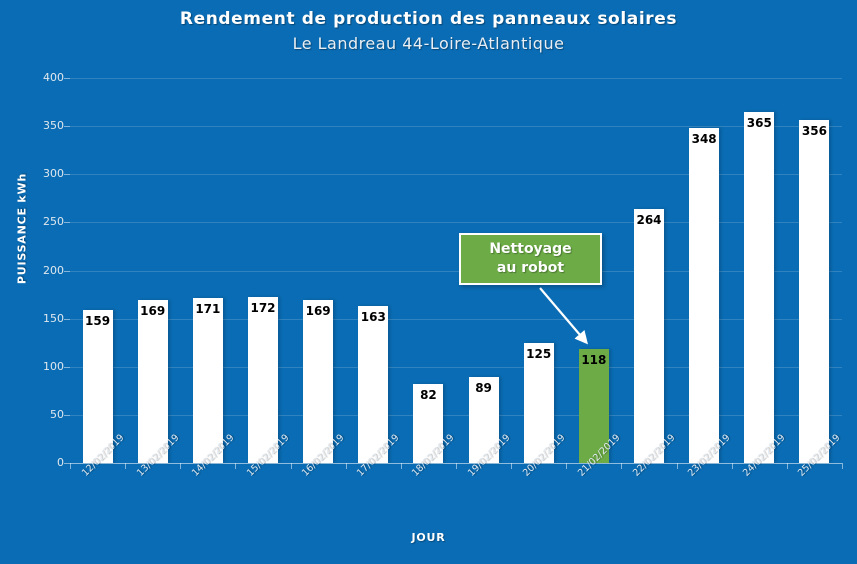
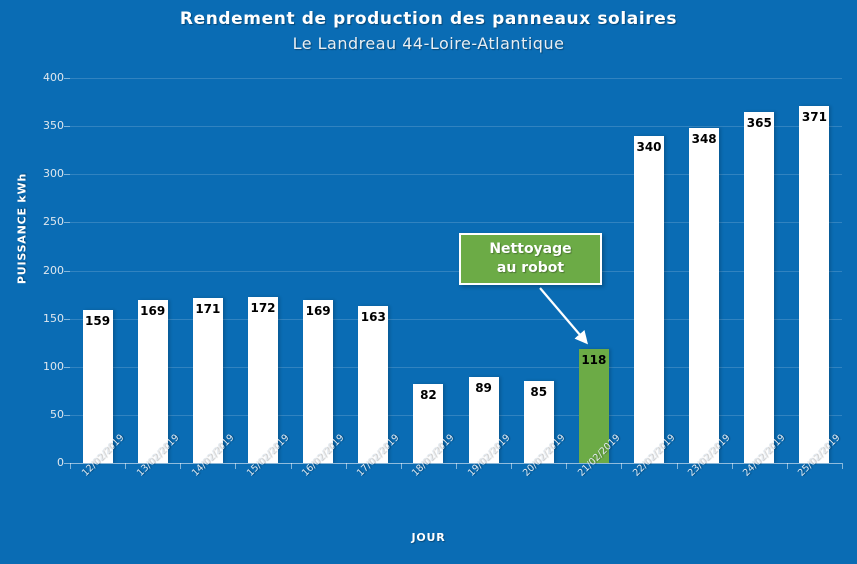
20/02/2019: 125 -> 85
22/02/2019: 264 -> 340
25/02/2019: 356 -> 371
